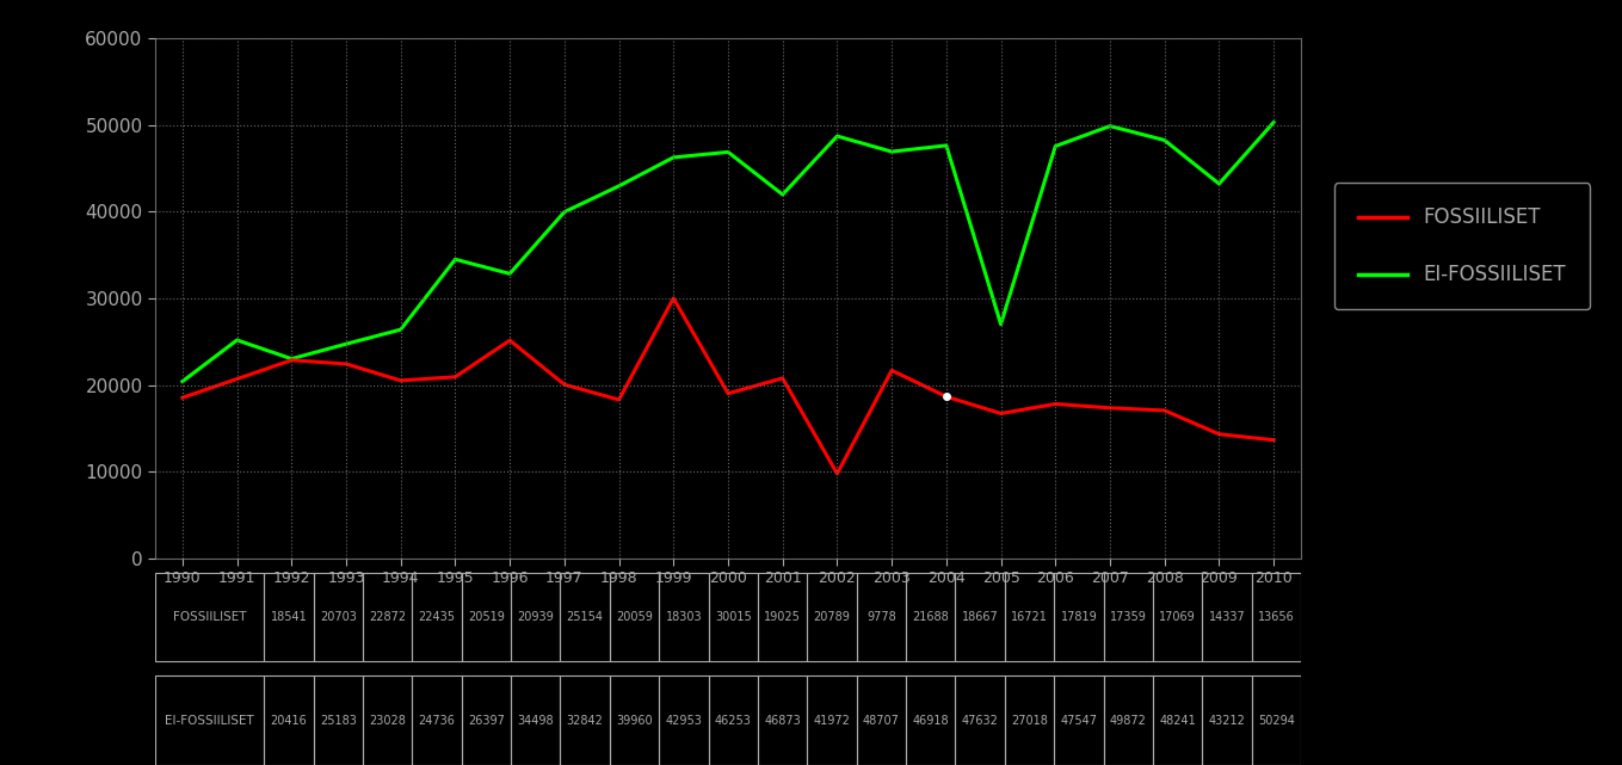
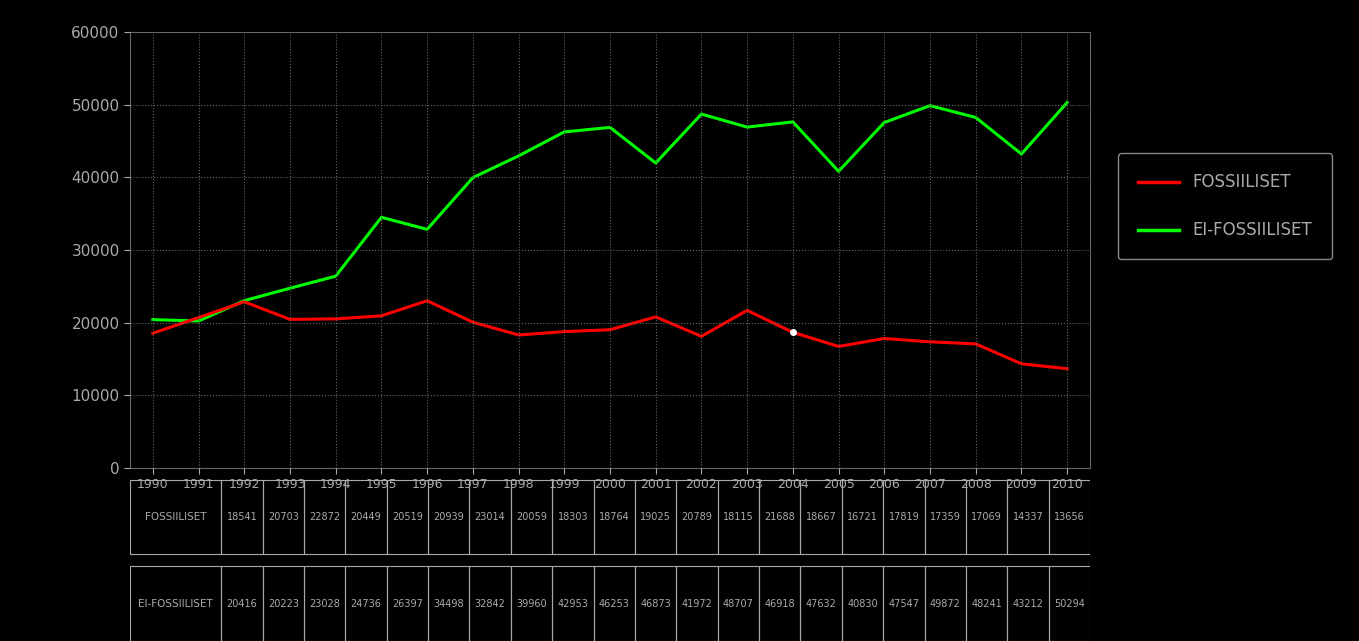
EI-FOSSIILISET/1991: 25183 -> 20223
FOSSIILISET/1993: 22435 -> 20449
FOSSIILISET/1996: 25154 -> 23014
FOSSIILISET/1999: 30015 -> 18764
FOSSIILISET/2002: 9778 -> 18115
EI-FOSSIILISET/2005: 27018 -> 40830
